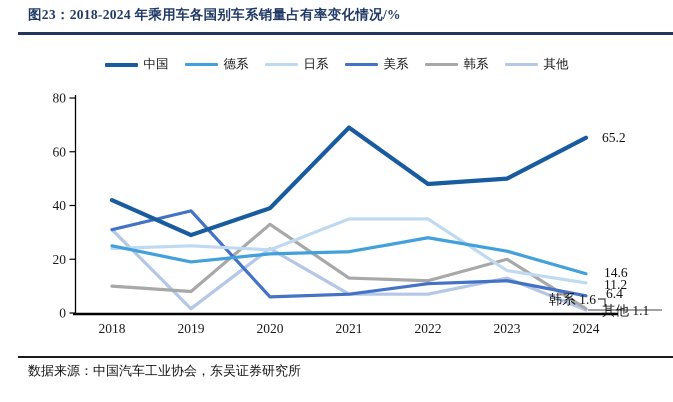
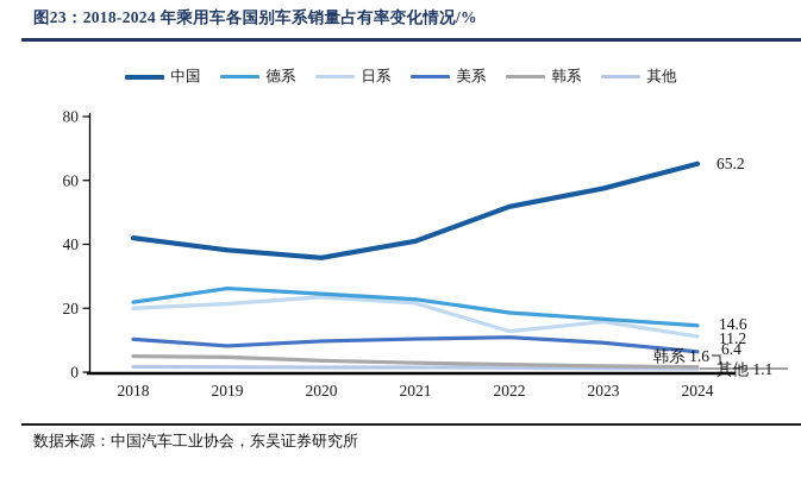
德系/2018: 25 -> 22
日系/2018: 24 -> 20
美系/2018: 31 -> 10
韩系/2018: 10 -> 5
其他/2018: 31 -> 2
中国/2019: 29 -> 38
德系/2019: 19 -> 26
日系/2019: 25 -> 21
美系/2019: 38 -> 8
韩系/2019: 8 -> 5
中国/2020: 39 -> 36
德系/2020: 22 -> 24
美系/2020: 6 -> 10
韩系/2020: 33 -> 4
其他/2020: 24 -> 2
中国/2021: 69 -> 41
日系/2021: 35 -> 22
美系/2021: 7 -> 10
韩系/2021: 13 -> 3
其他/2021: 7 -> 2
中国/2022: 48 -> 52
德系/2022: 28 -> 19
日系/2022: 35 -> 13
韩系/2022: 12 -> 2
其他/2022: 7 -> 1
中国/2023: 50 -> 58
德系/2023: 23 -> 17
美系/2023: 12 -> 9
韩系/2023: 20 -> 2
其他/2023: 13 -> 1
